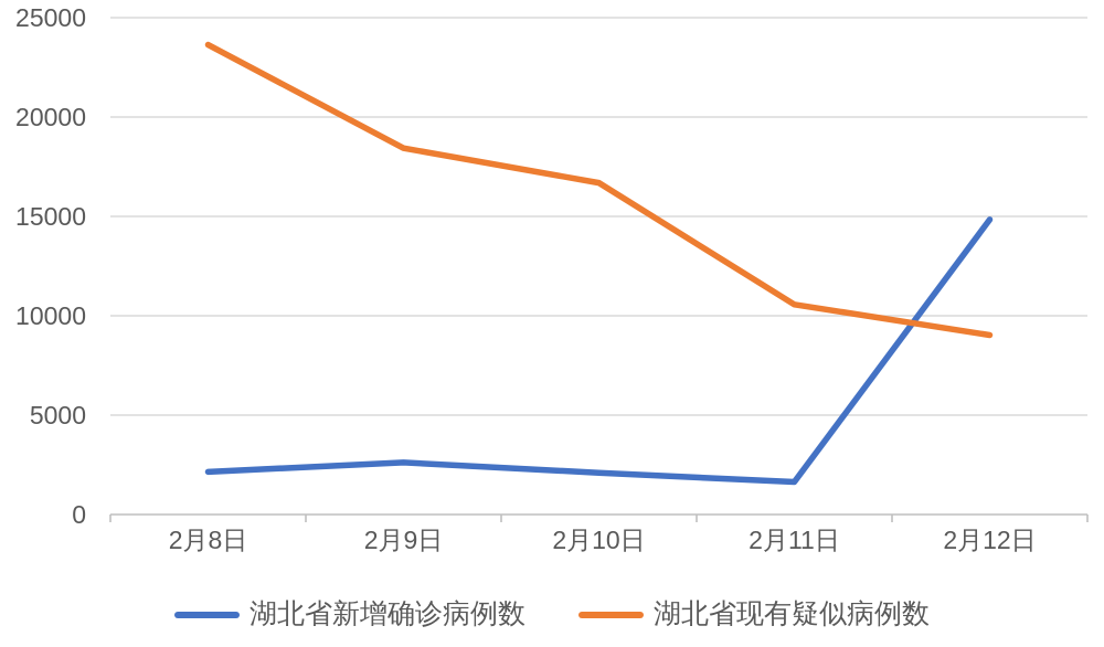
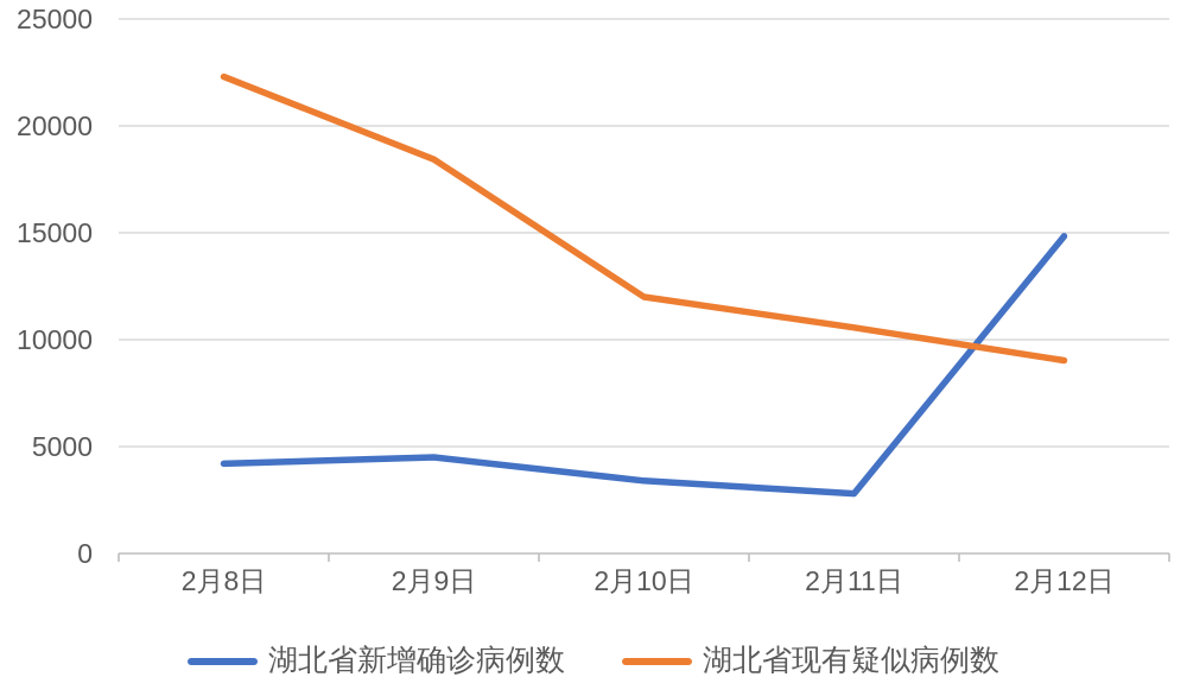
湖北省新增确诊病例数/2月8日: 2100 -> 4200
湖北省现有疑似病例数/2月8日: 23600 -> 22300
湖北省新增确诊病例数/2月9日: 2600 -> 4500
湖北省新增确诊病例数/2月10日: 2100 -> 3400
湖北省现有疑似病例数/2月10日: 16700 -> 12000
湖北省新增确诊病例数/2月11日: 1600 -> 2800
